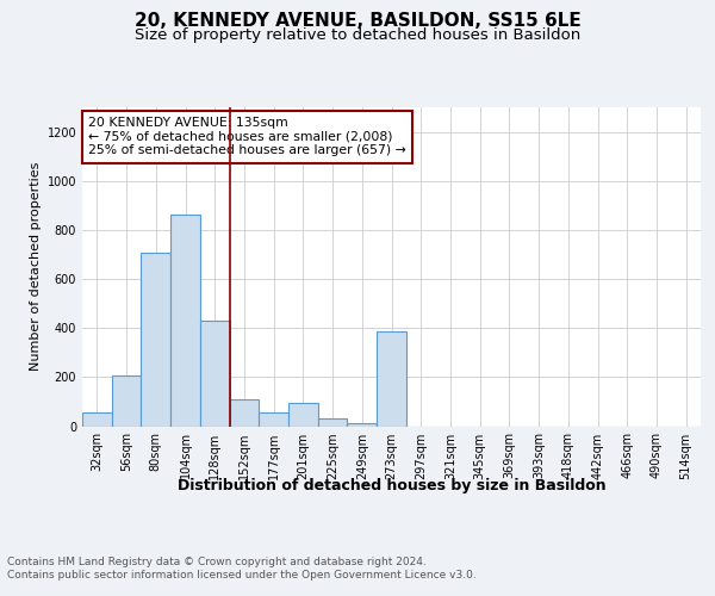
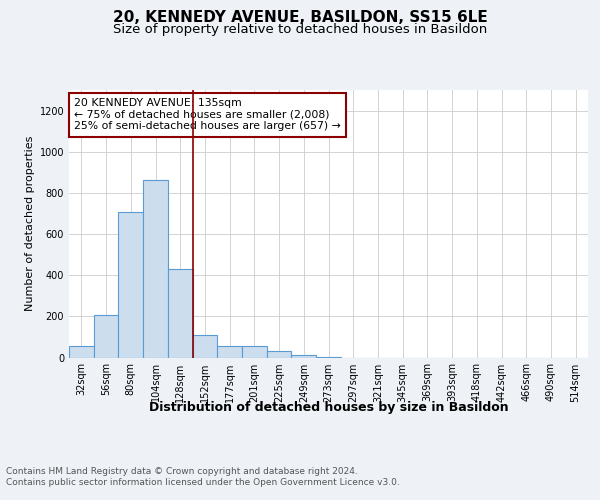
201sqm: 95 -> 55
273sqm: 385 -> 2
